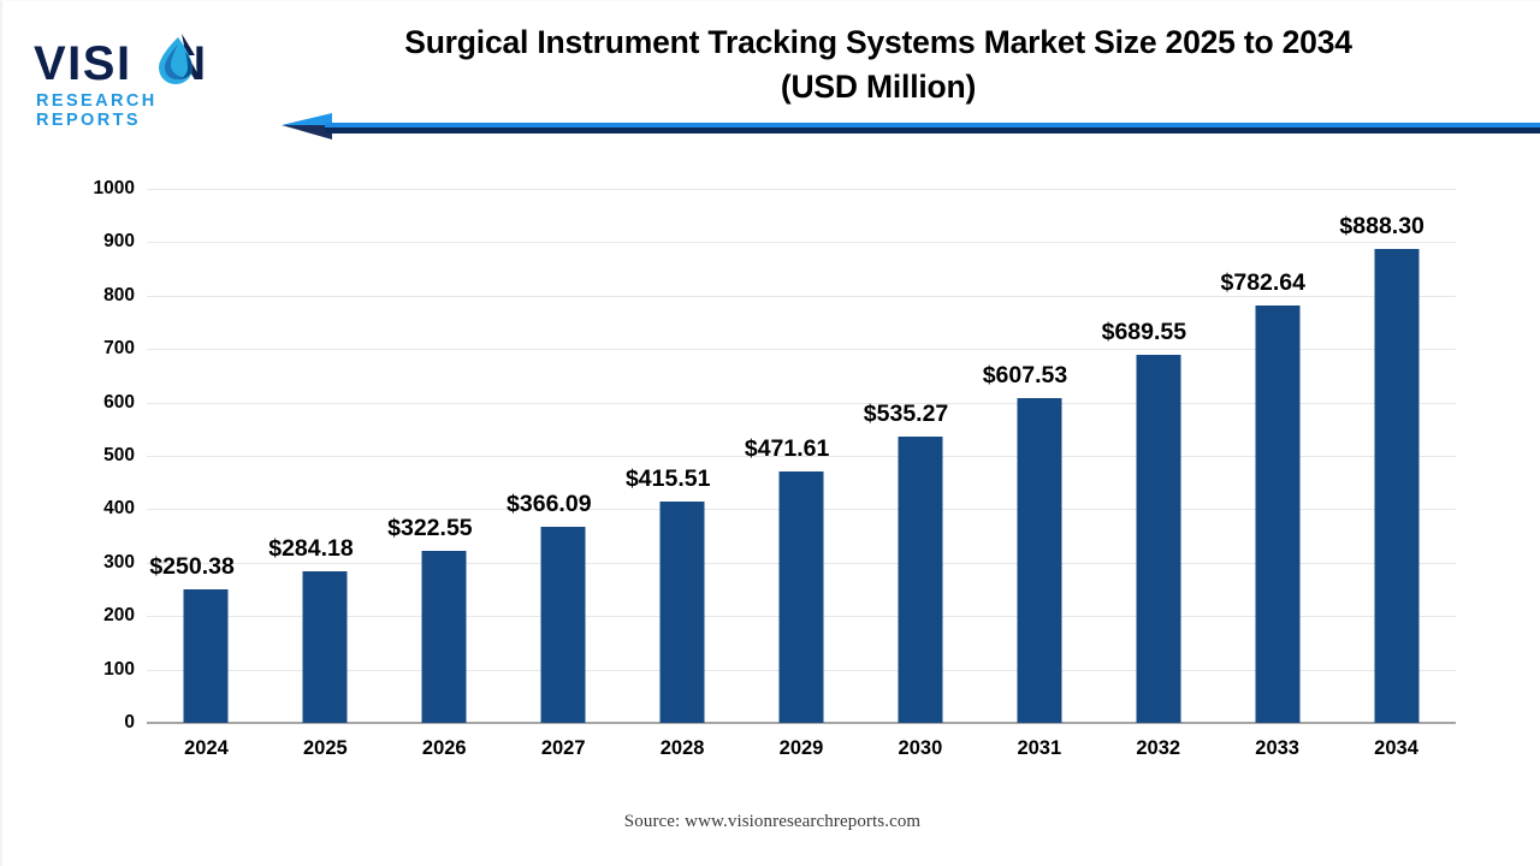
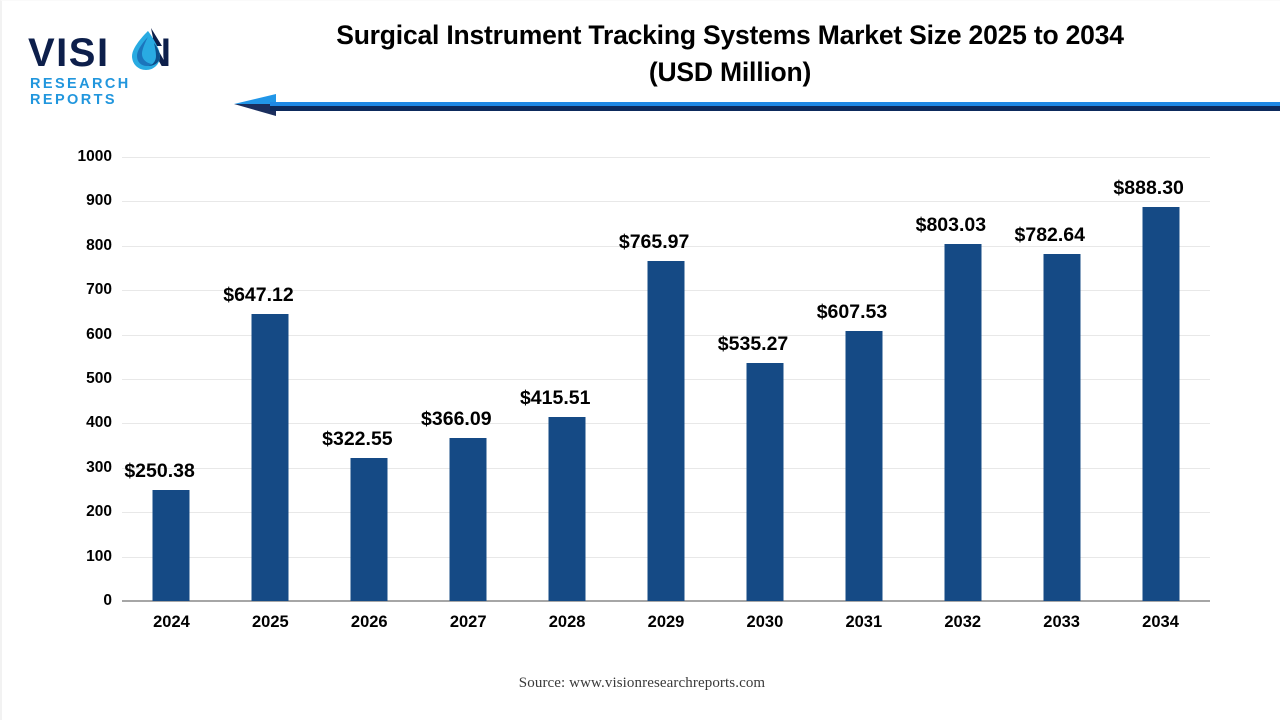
2025: $284.18 -> $647.12
2029: $471.61 -> $765.97
2032: $689.55 -> $803.03
